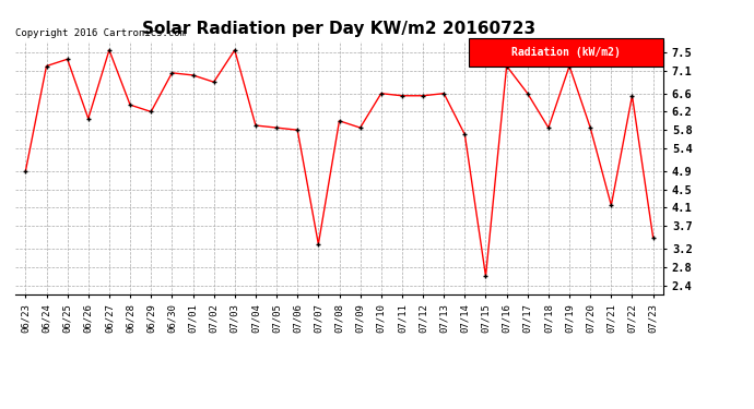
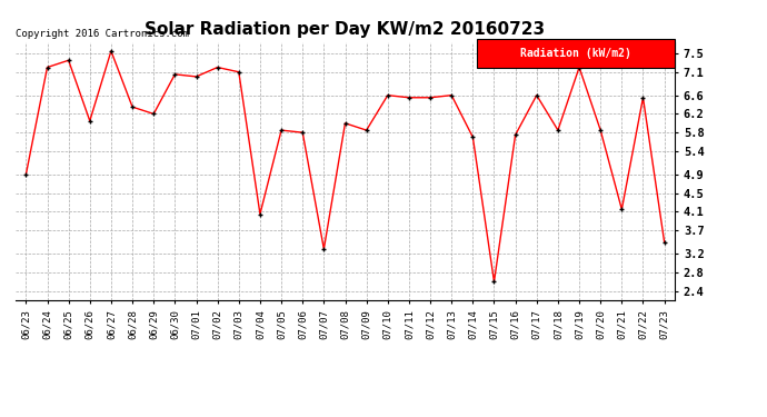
07/02: 6.85 -> 7.20
07/03: 7.55 -> 7.10
07/04: 5.90 -> 4.05
07/16: 7.20 -> 5.75
